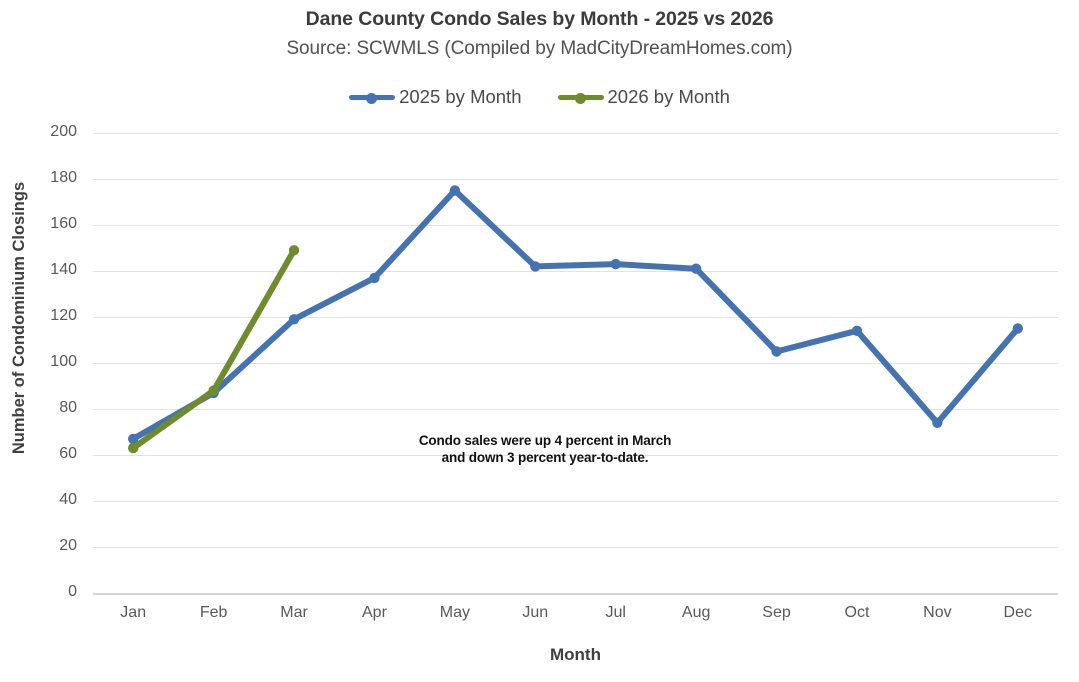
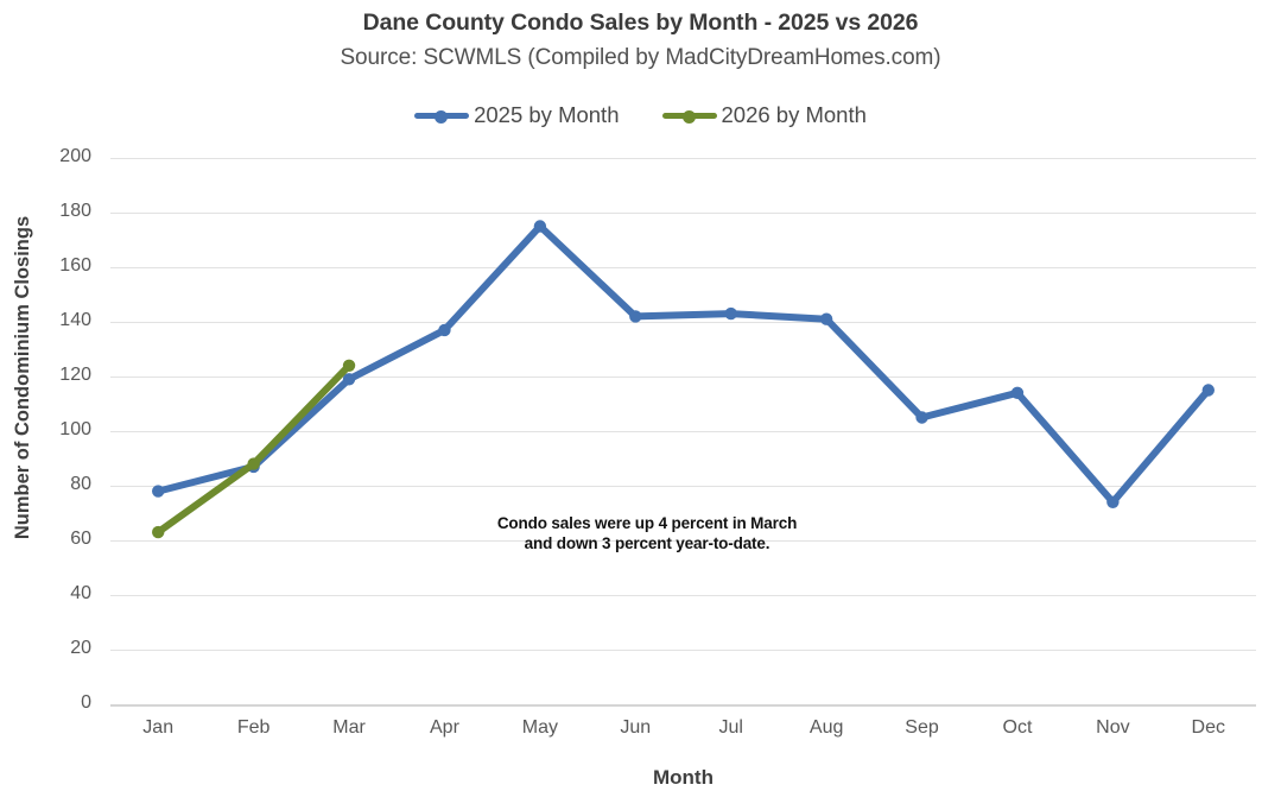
2025 by Month/Jan: 67 -> 78
2026 by Month/Mar: 149 -> 124
